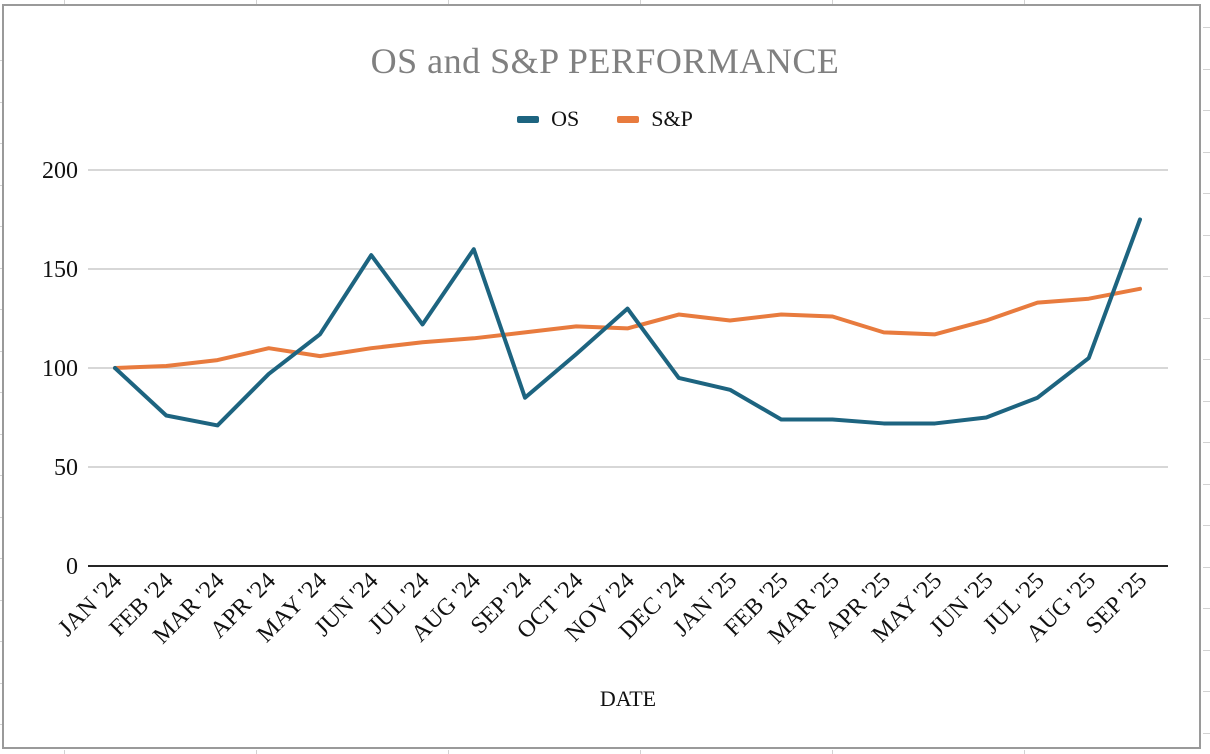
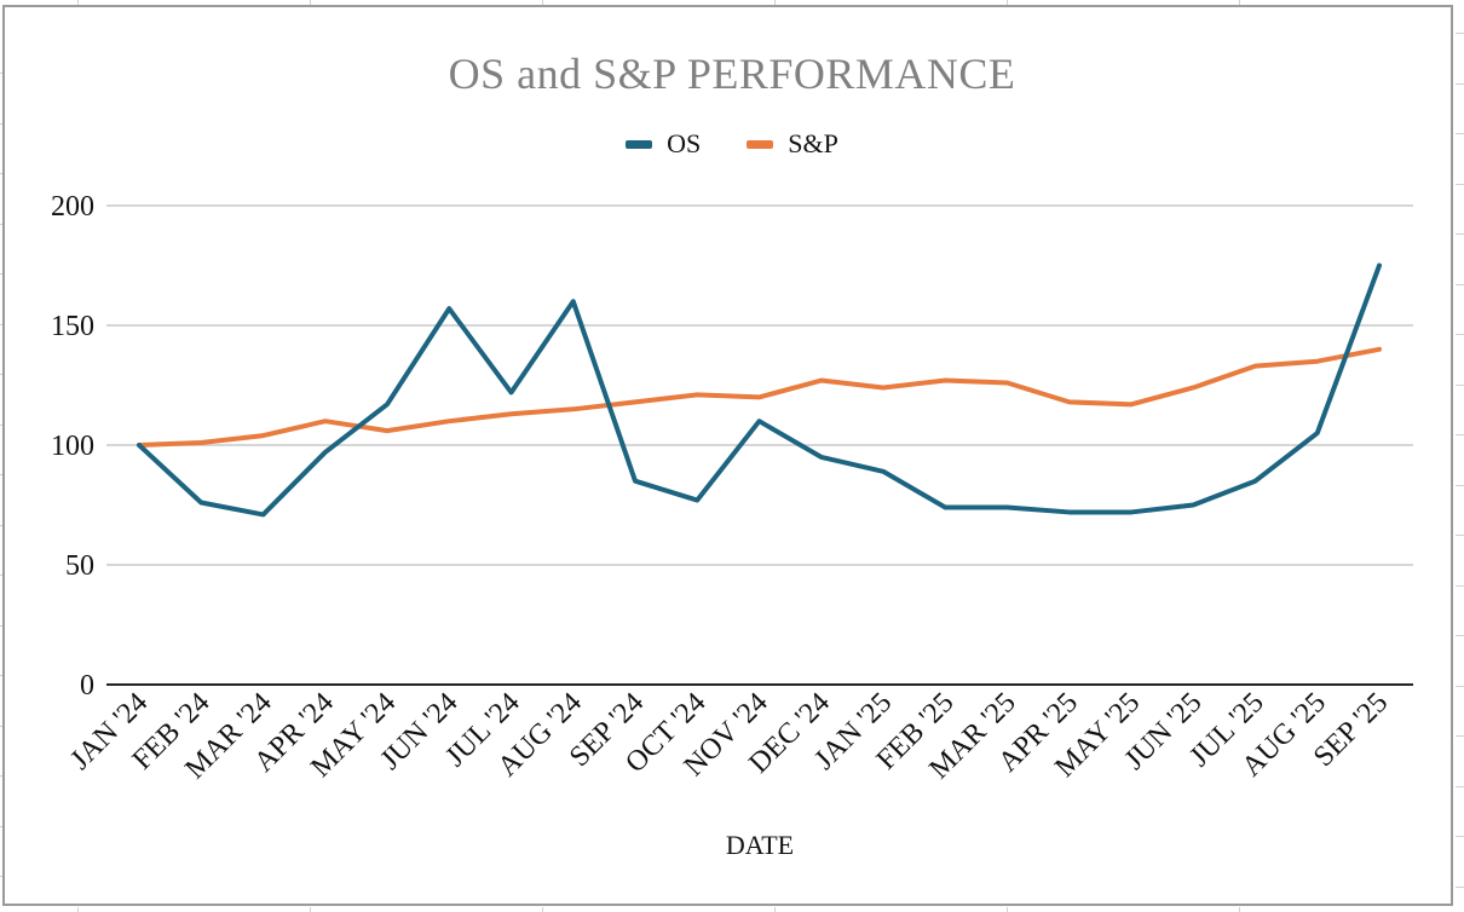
OS/OCT '24: 107 -> 77
OS/NOV '24: 130 -> 110
